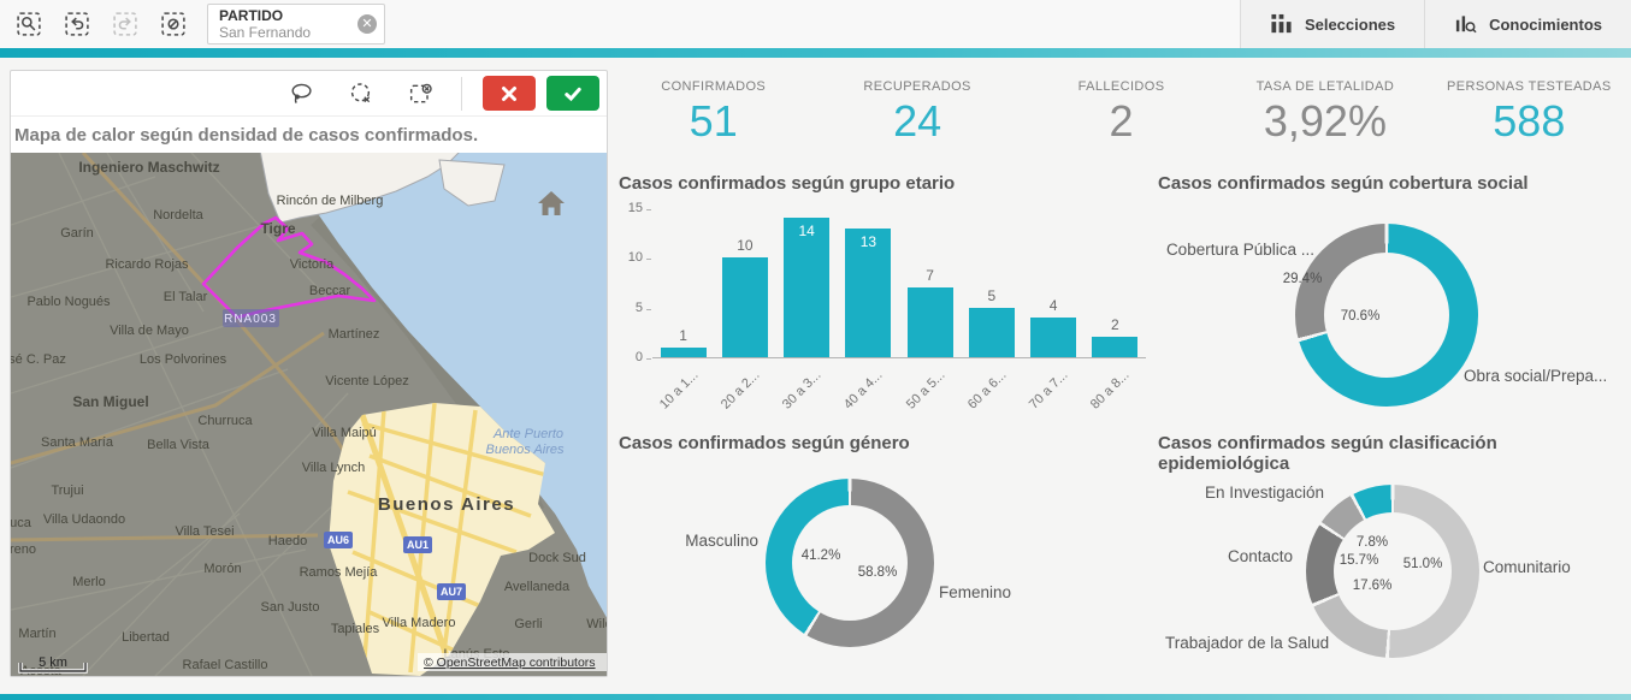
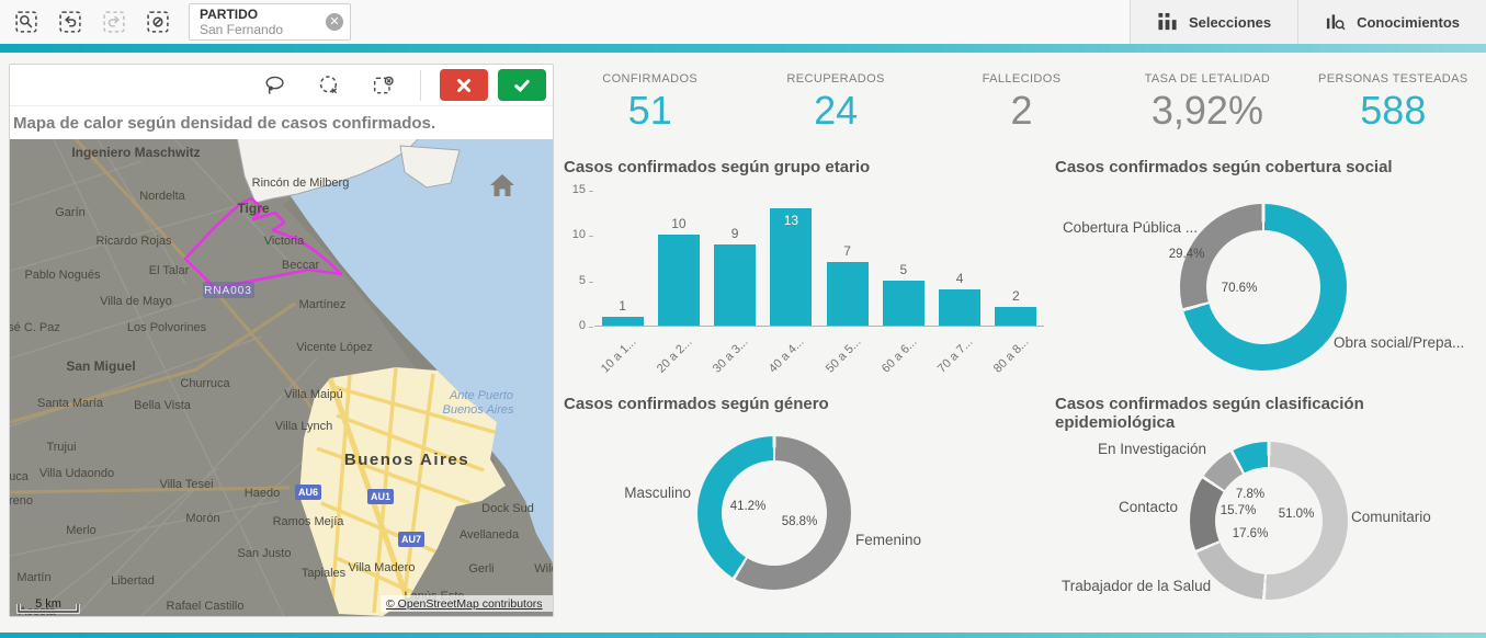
Casos confirmados según grupo etario/30 a 3...: 14 -> 9
